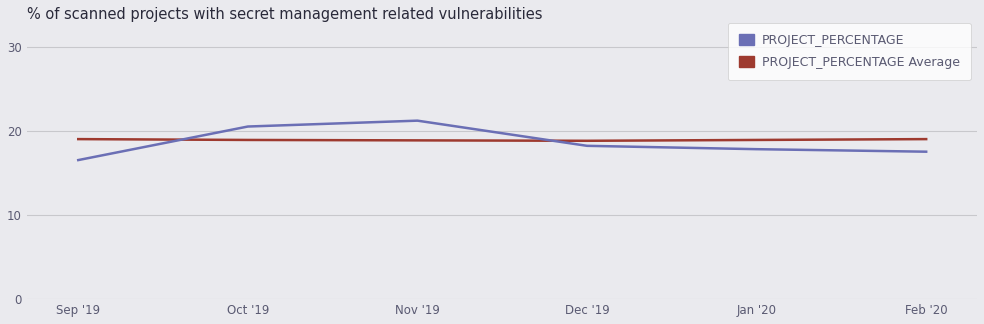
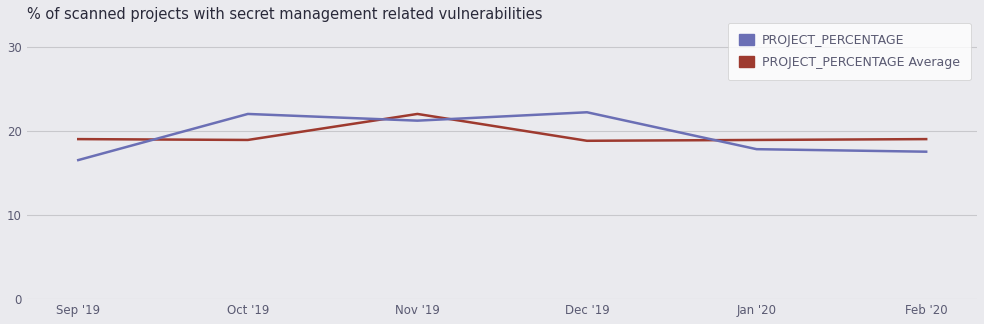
PROJECT_PERCENTAGE/Oct '19: 20.5 -> 22.0
PROJECT_PERCENTAGE Average/Nov '19: 18.9 -> 22.0
PROJECT_PERCENTAGE/Dec '19: 18.2 -> 22.2
